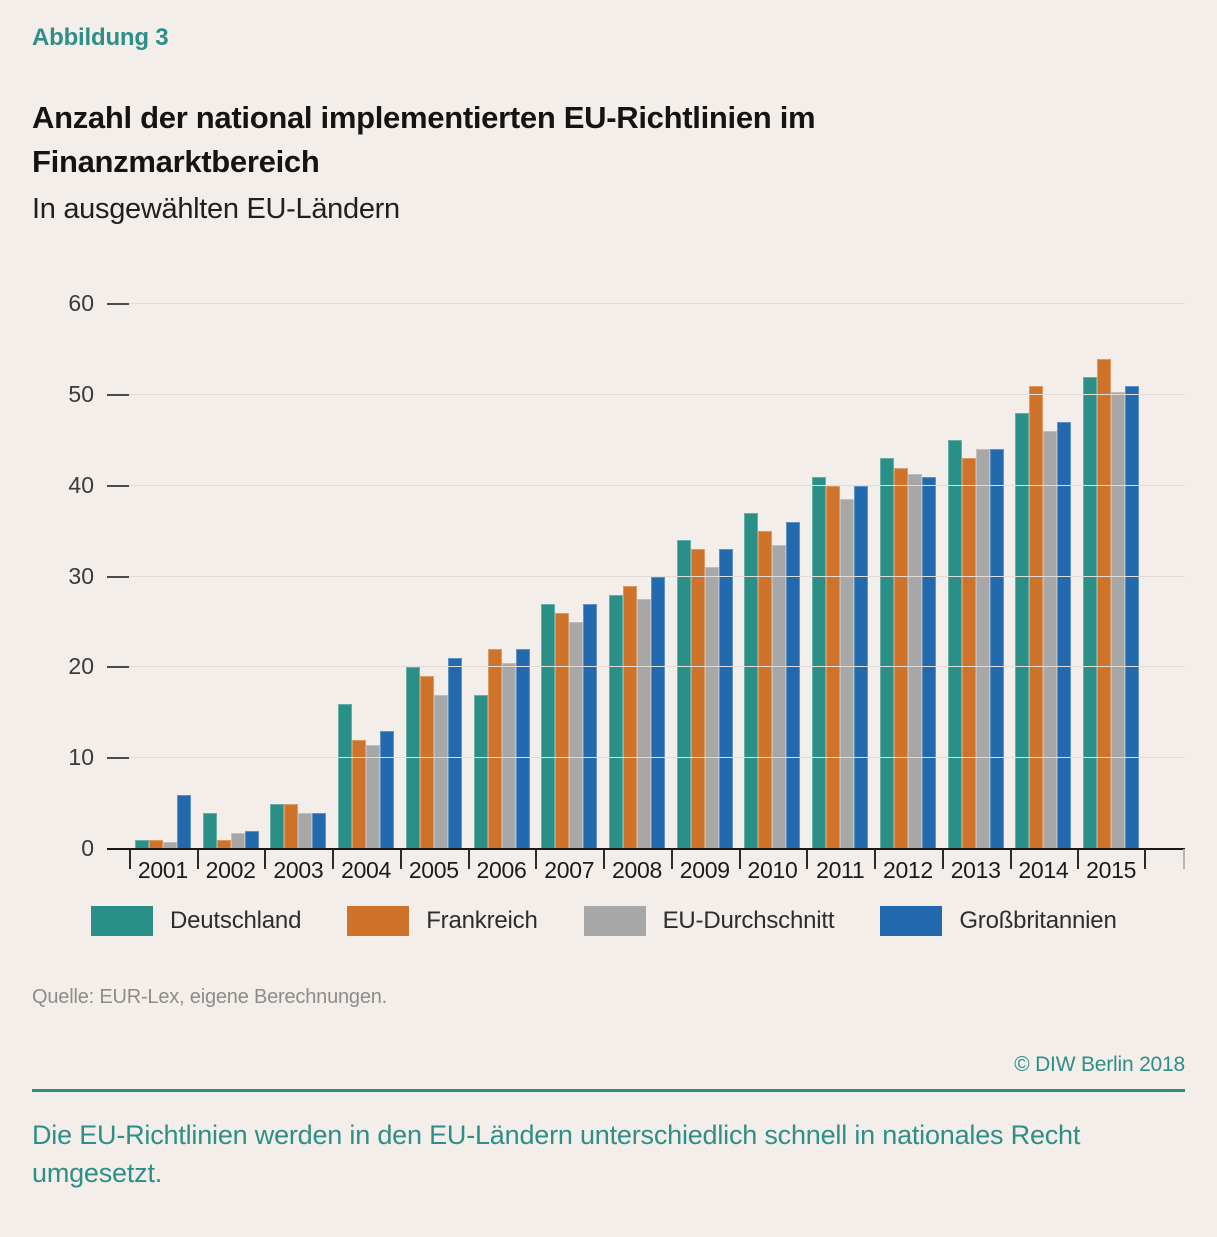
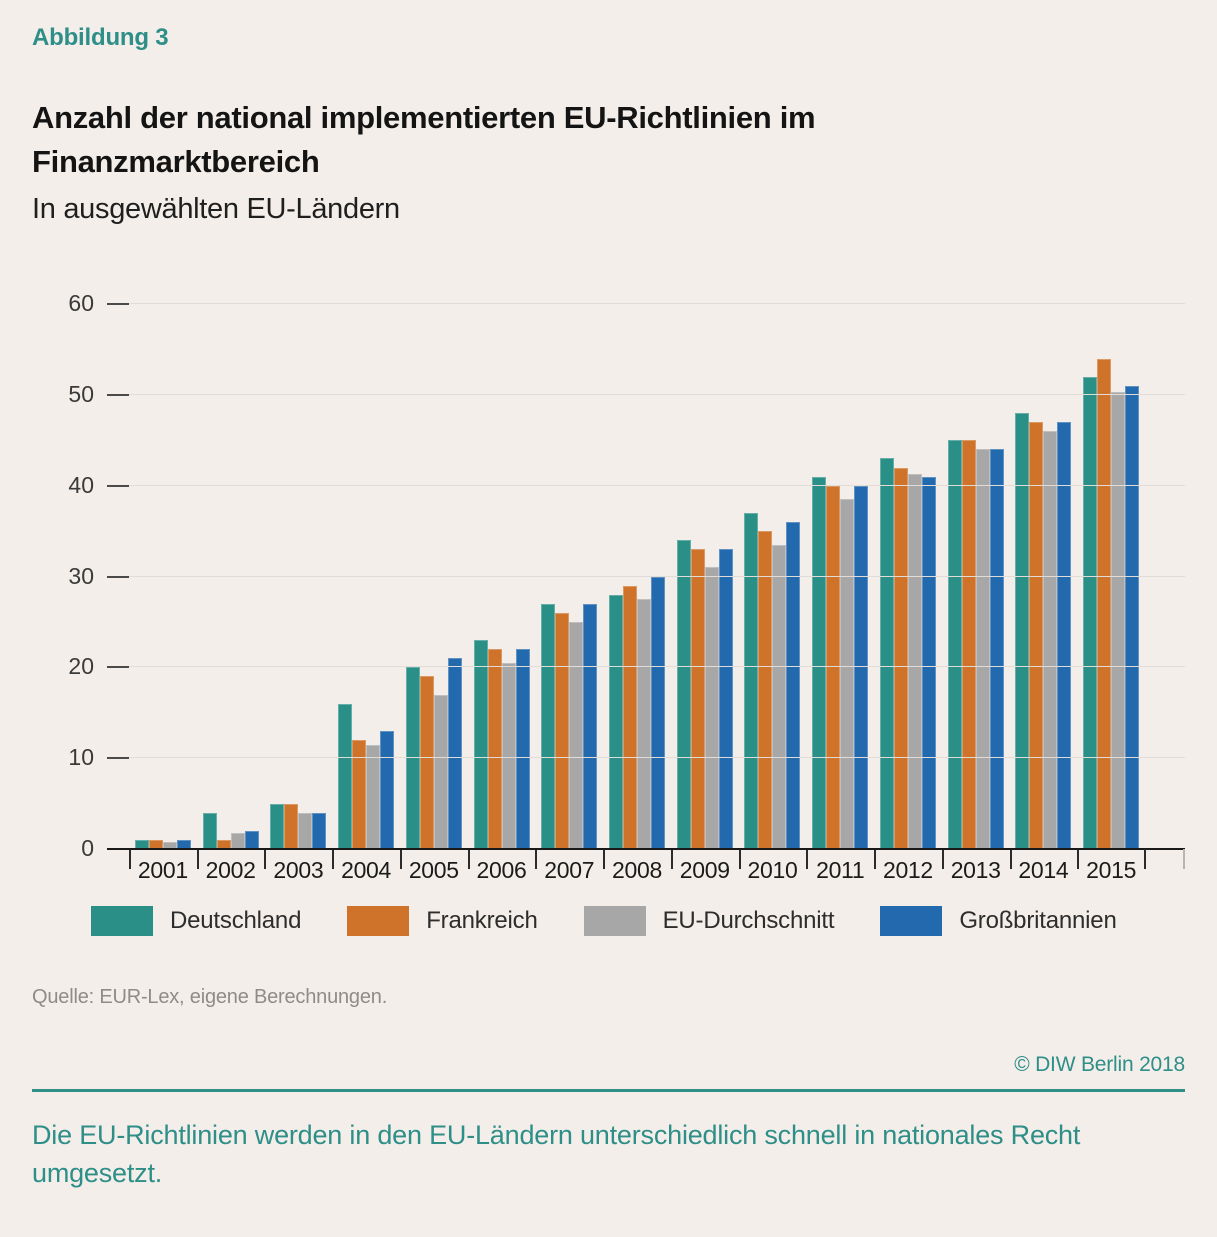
Großbritannien/2001: 6 -> 1
Deutschland/2006: 17 -> 23
Frankreich/2013: 43 -> 45
Frankreich/2014: 51 -> 47
